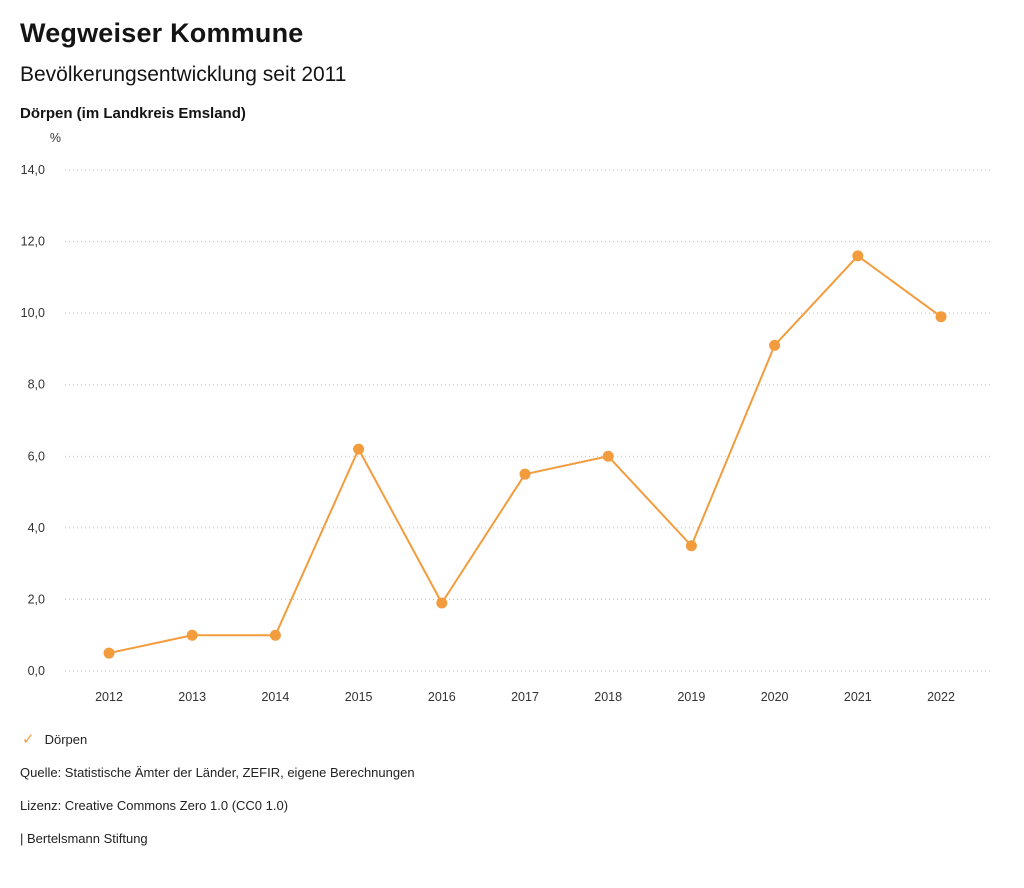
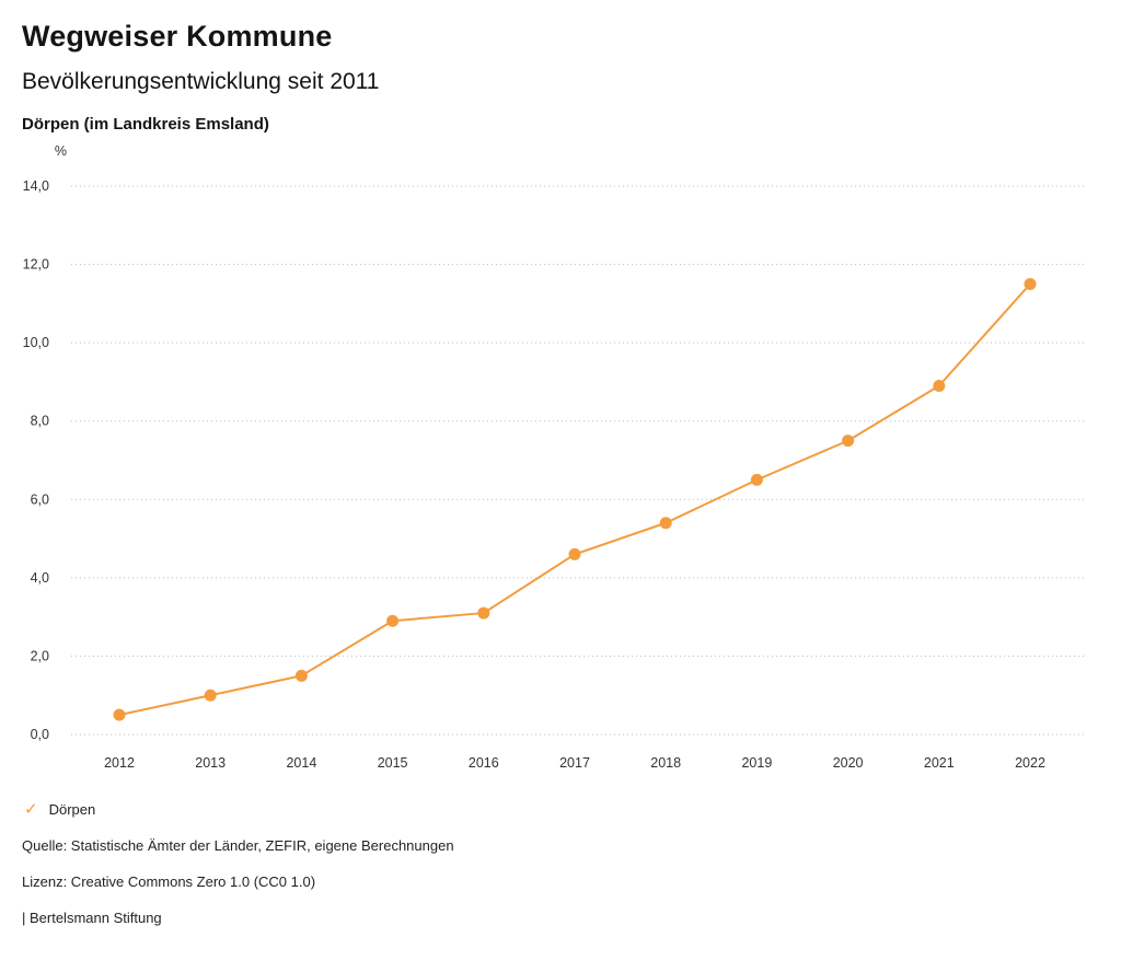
2014: 1,0 -> 1,5
2015: 6,2 -> 2,9
2016: 1,9 -> 3,1
2017: 5,5 -> 4,6
2018: 6,0 -> 5,4
2019: 3,5 -> 6,5
2020: 9,1 -> 7,5
2021: 11,6 -> 8,9
2022: 9,9 -> 11,5
